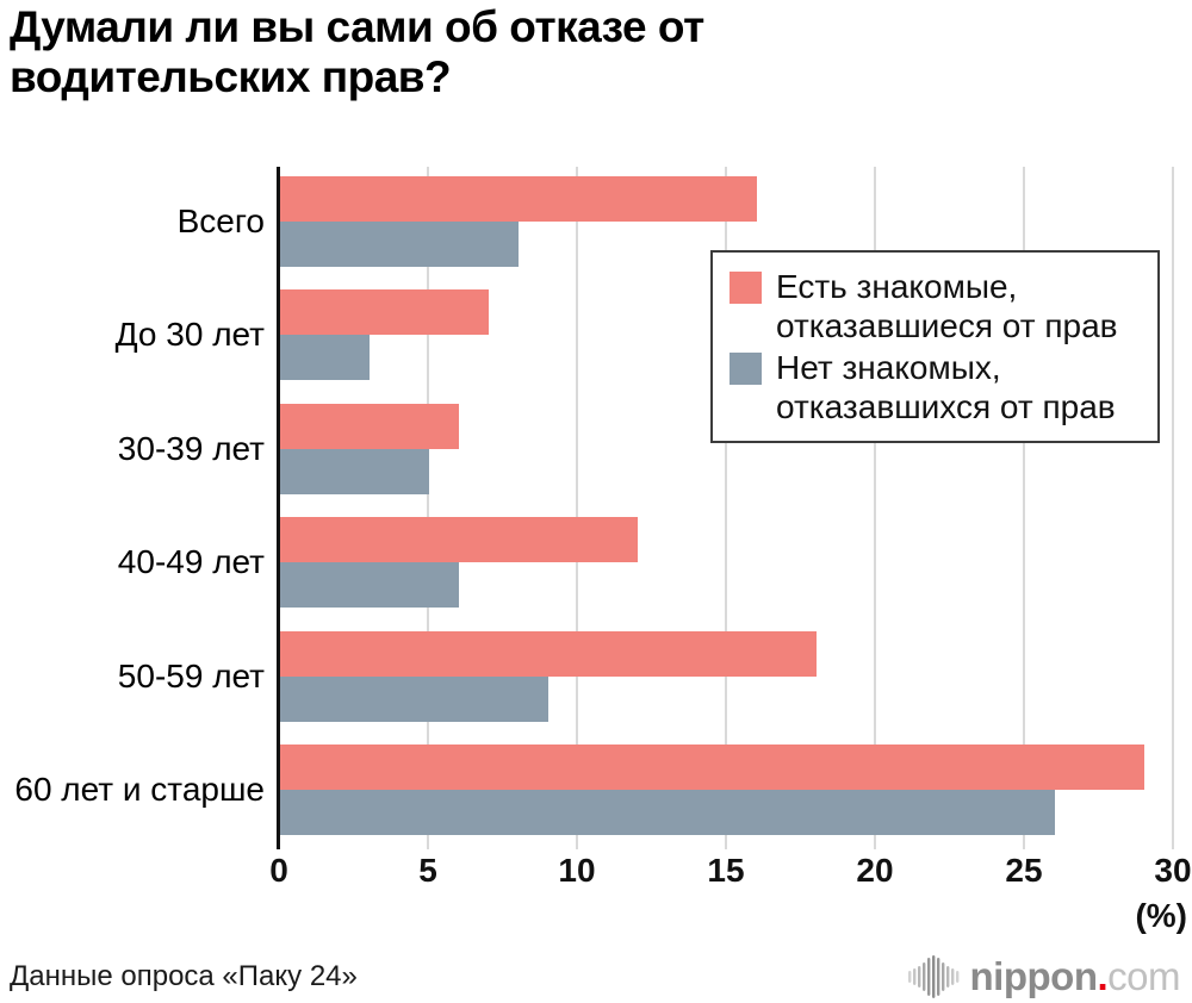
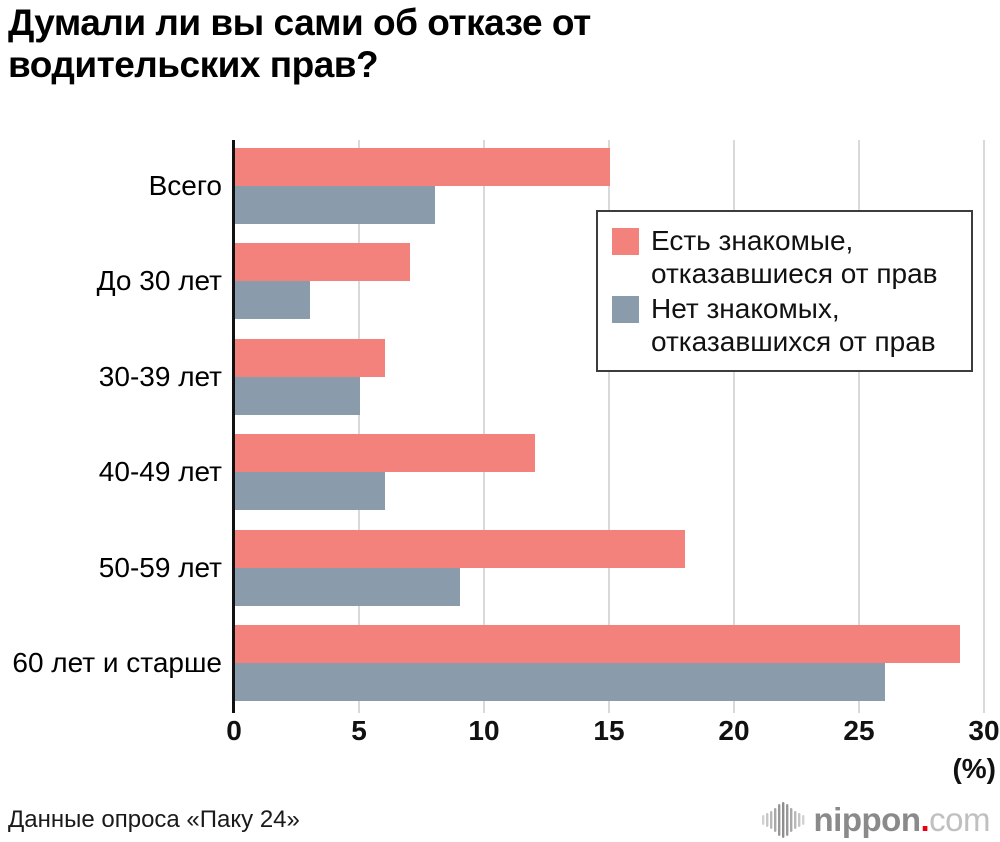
Есть знакомые, отказавшиеся от прав/Всего: 16 -> 15
